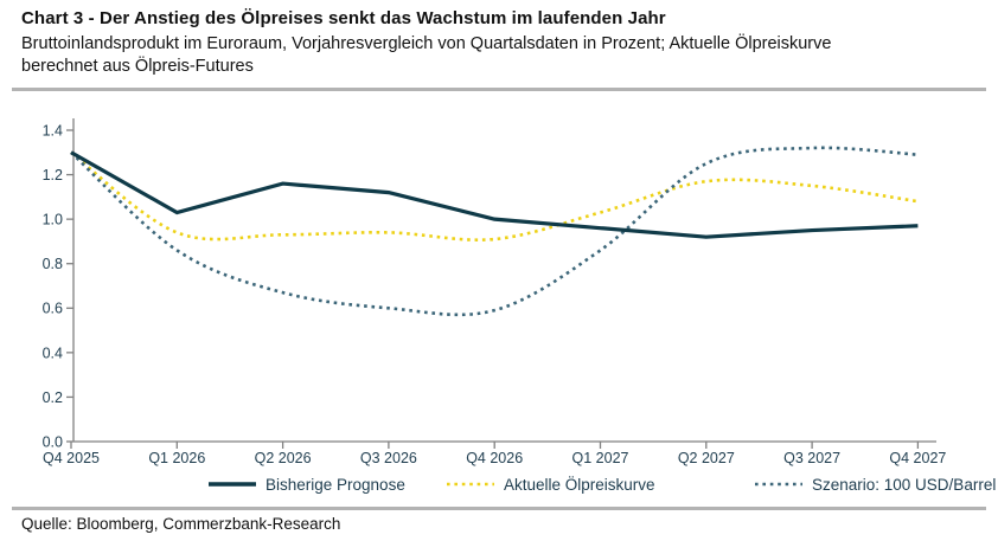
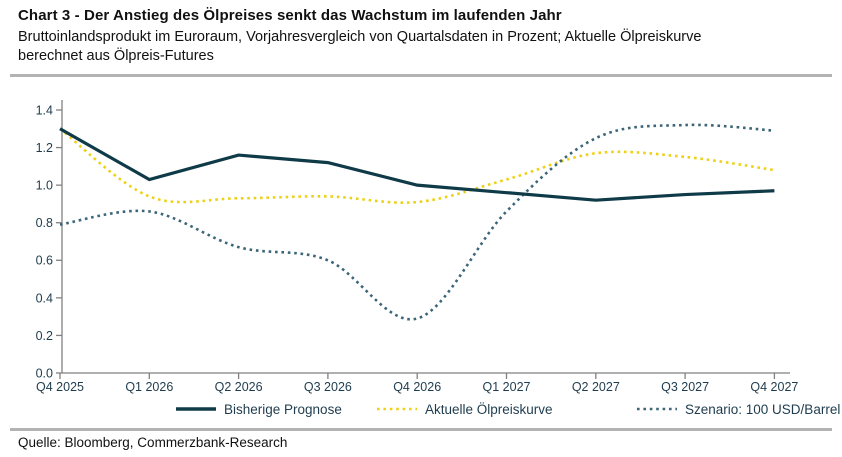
Szenario: 100 USD/Barrel/Q4 2025: 1.30 -> 0.79
Szenario: 100 USD/Barrel/Q4 2026: 0.59 -> 0.29
